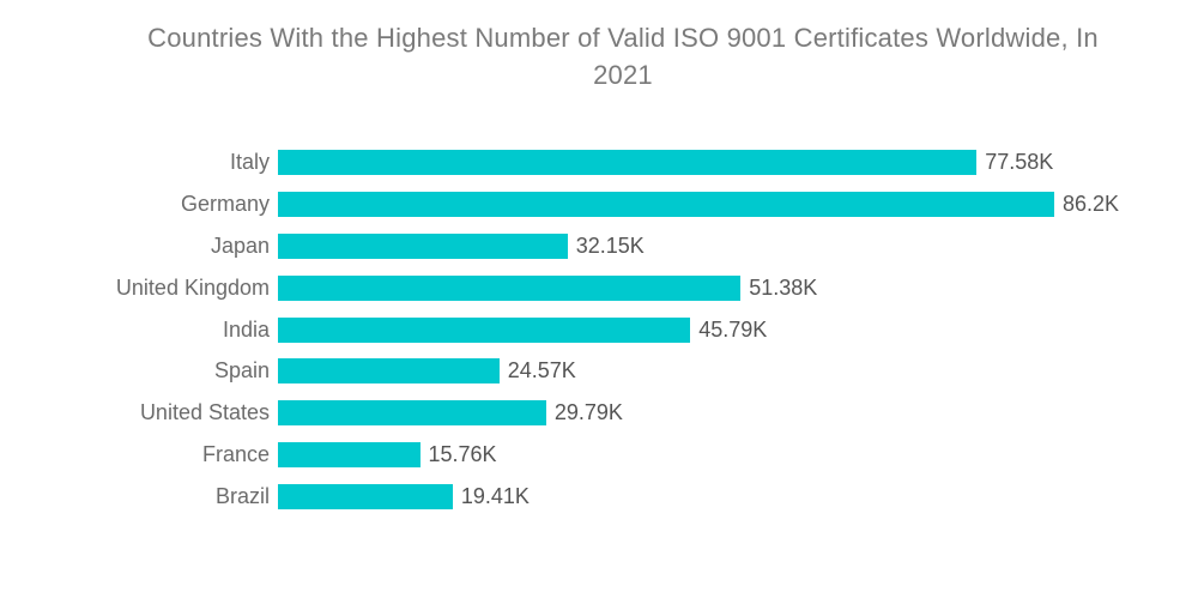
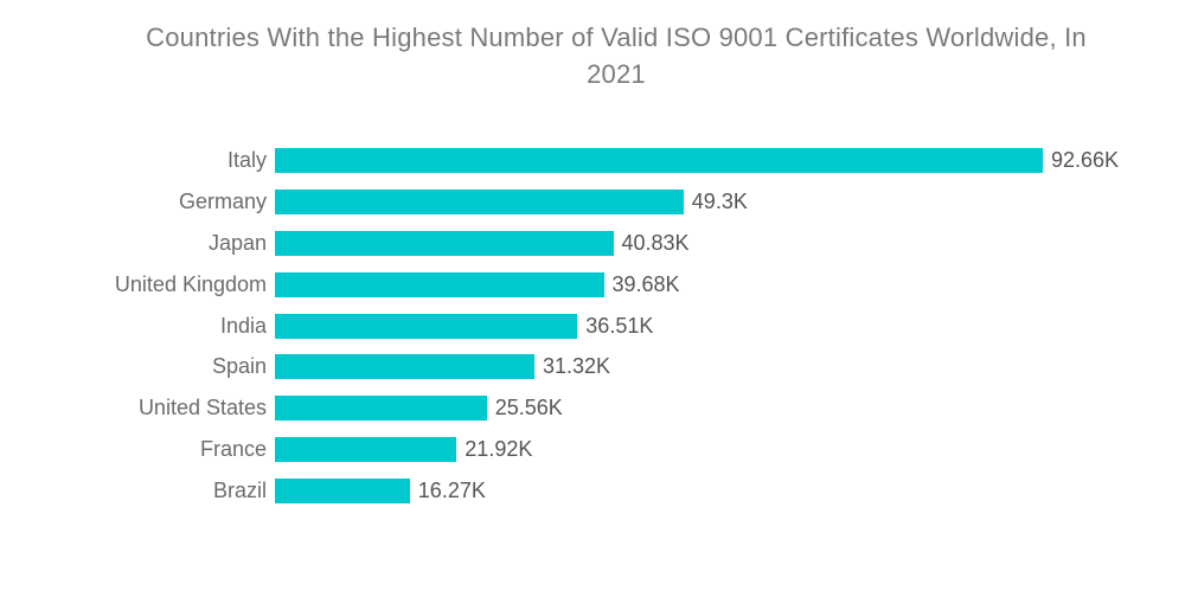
Italy: 77.58K -> 92.66K
Germany: 86.2K -> 49.3K
Japan: 32.15K -> 40.83K
United Kingdom: 51.38K -> 39.68K
India: 45.79K -> 36.51K
Spain: 24.57K -> 31.32K
United States: 29.79K -> 25.56K
France: 15.76K -> 21.92K
Brazil: 19.41K -> 16.27K
